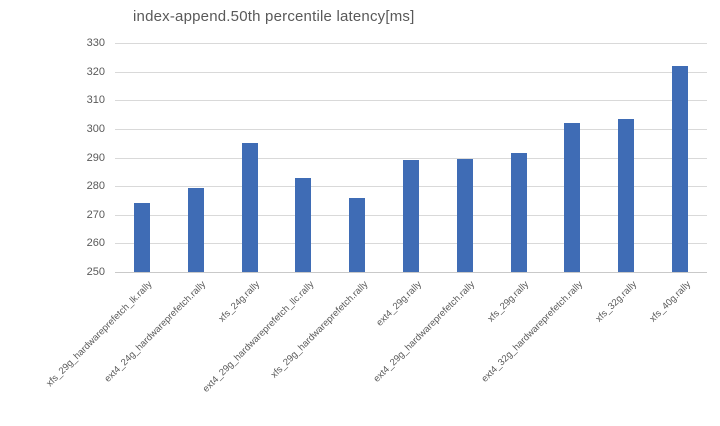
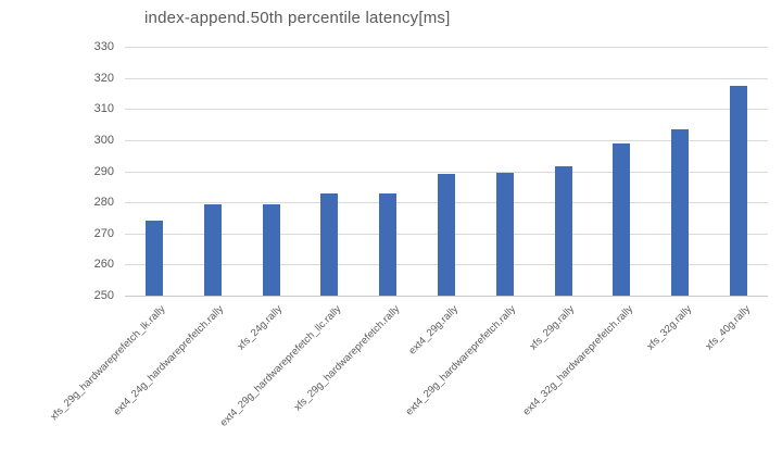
xfs_24g.rally: 295 -> 280
xfs_29g_hardwareprefetch.rally: 276 -> 283
ext4_32g_hardwareprefetch.rally: 302 -> 299
xfs_40g.rally: 322 -> 318
